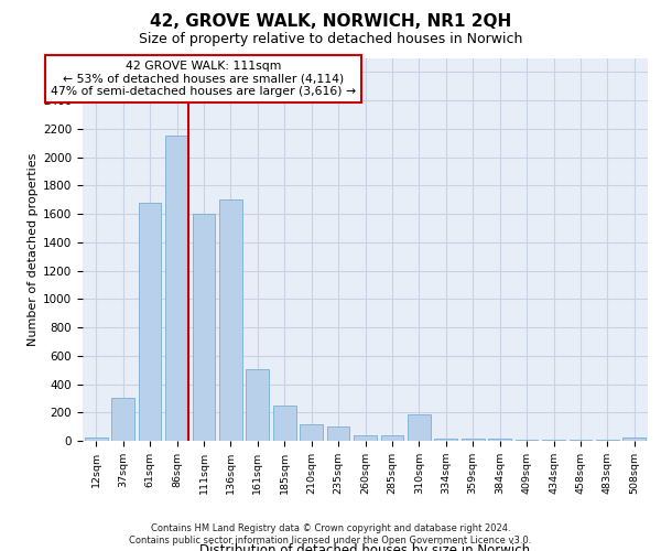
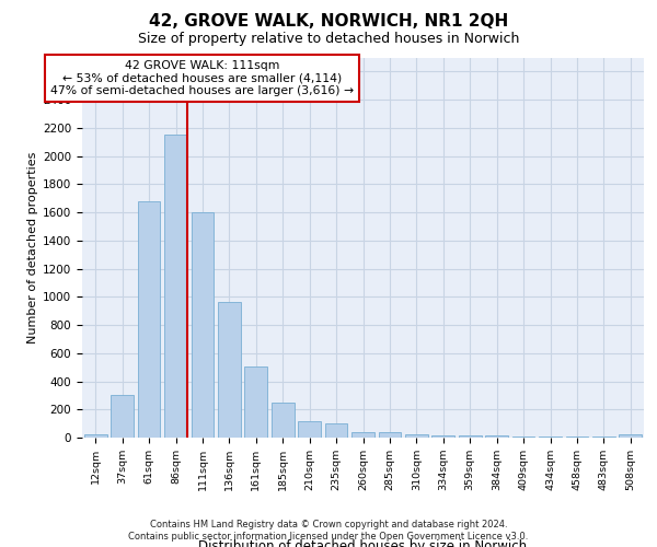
136sqm: 1700 -> 960
310sqm: 190 -> 20
